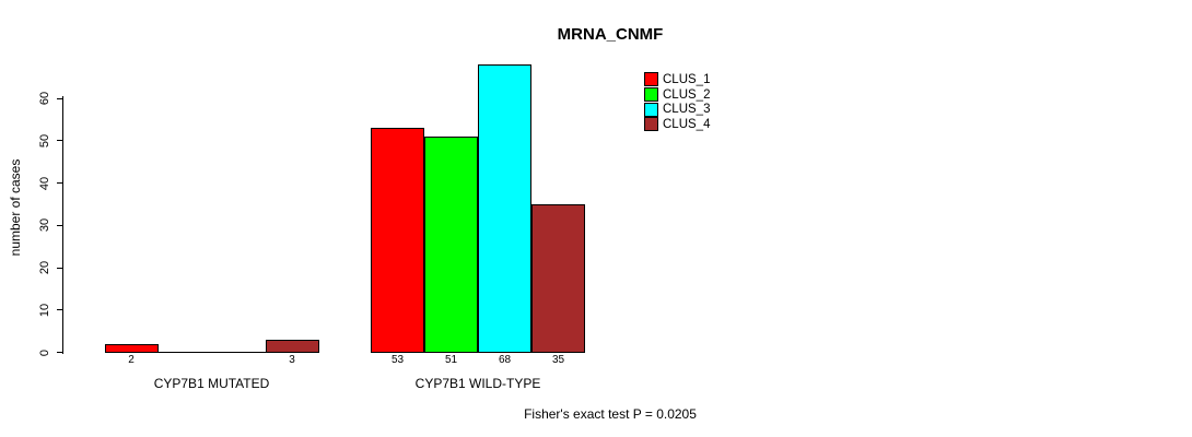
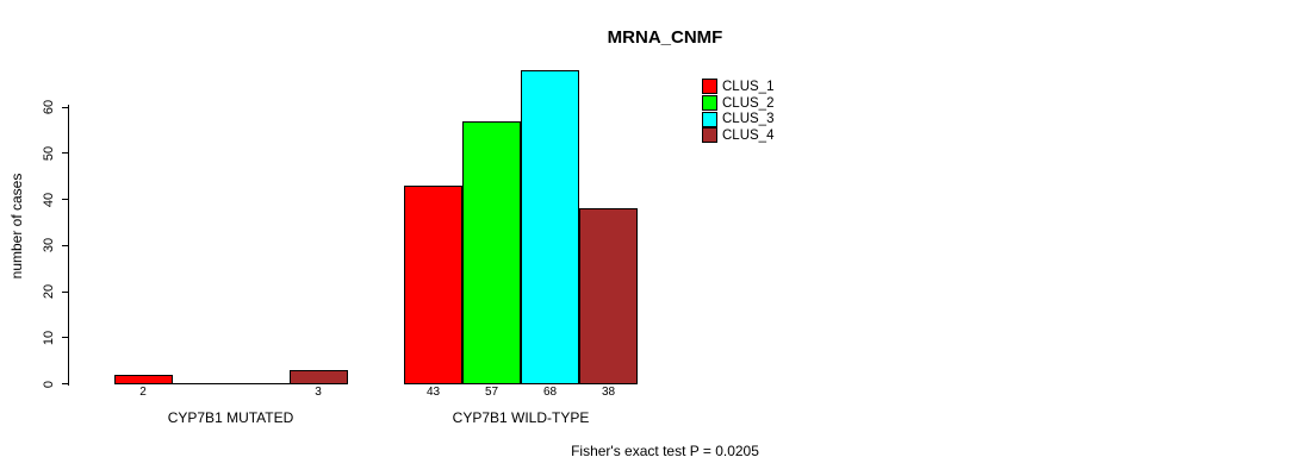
CLUS_1/CYP7B1 WILD-TYPE: 53 -> 43
CLUS_2/CYP7B1 WILD-TYPE: 51 -> 57
CLUS_4/CYP7B1 WILD-TYPE: 35 -> 38
